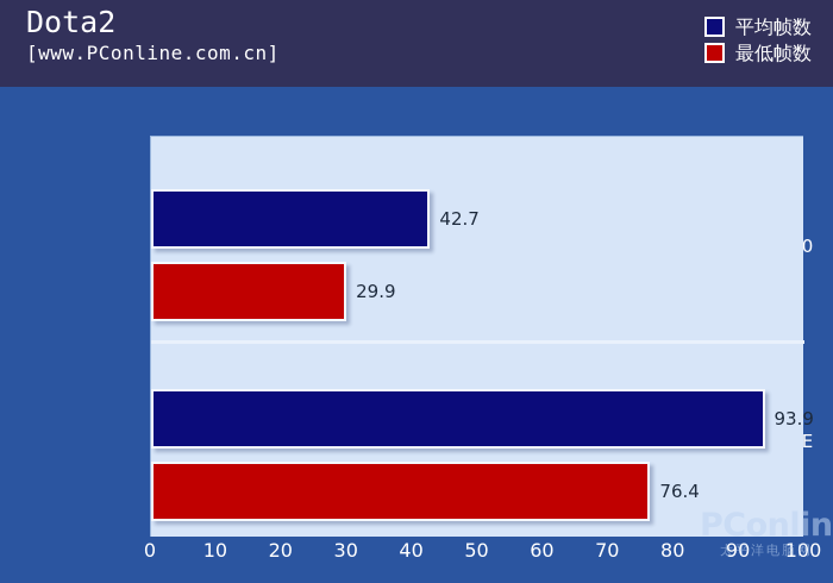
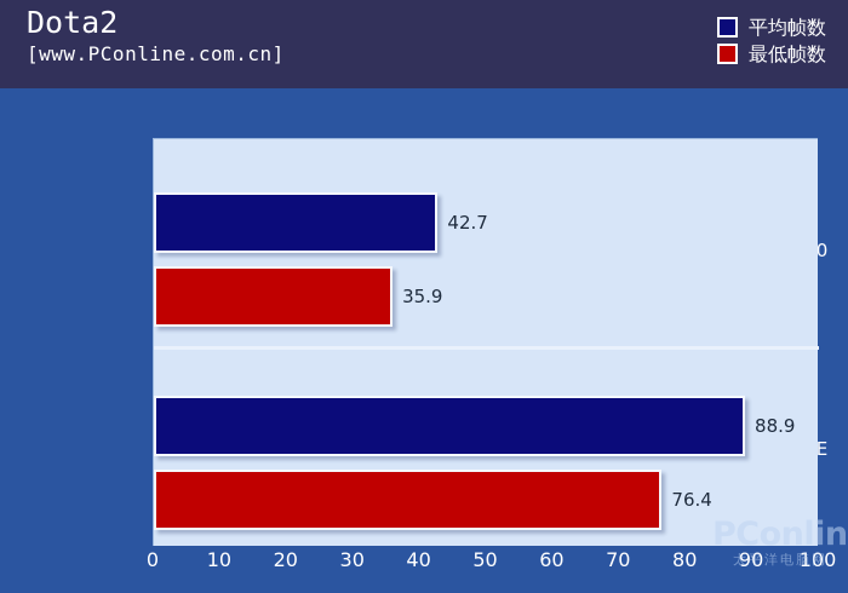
最低帧数/奔腾 G4560: 29.9 -> 35.9
平均帧数/速龙 200GE: 93.9 -> 88.9
